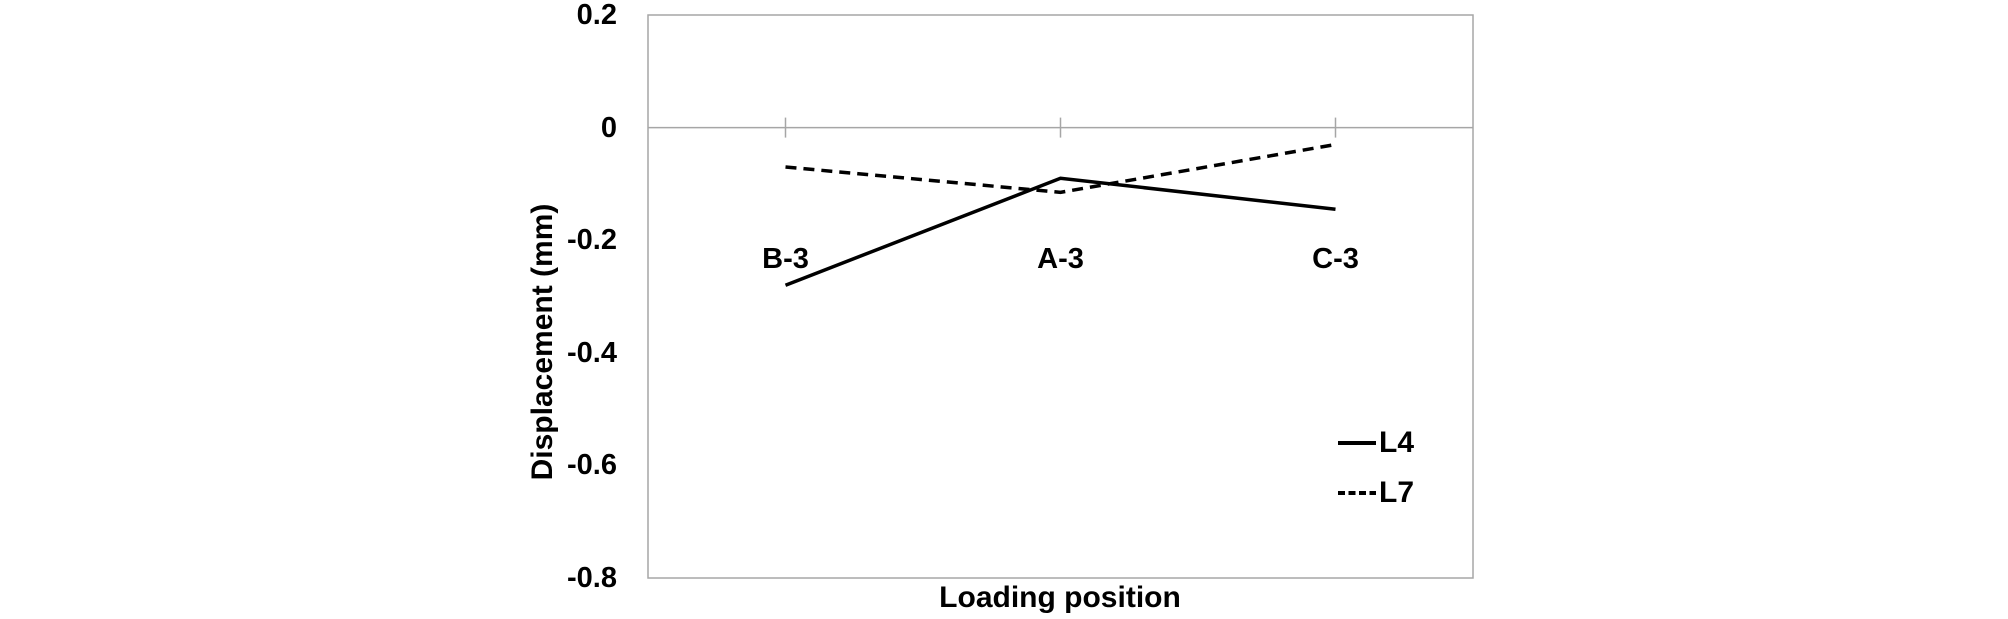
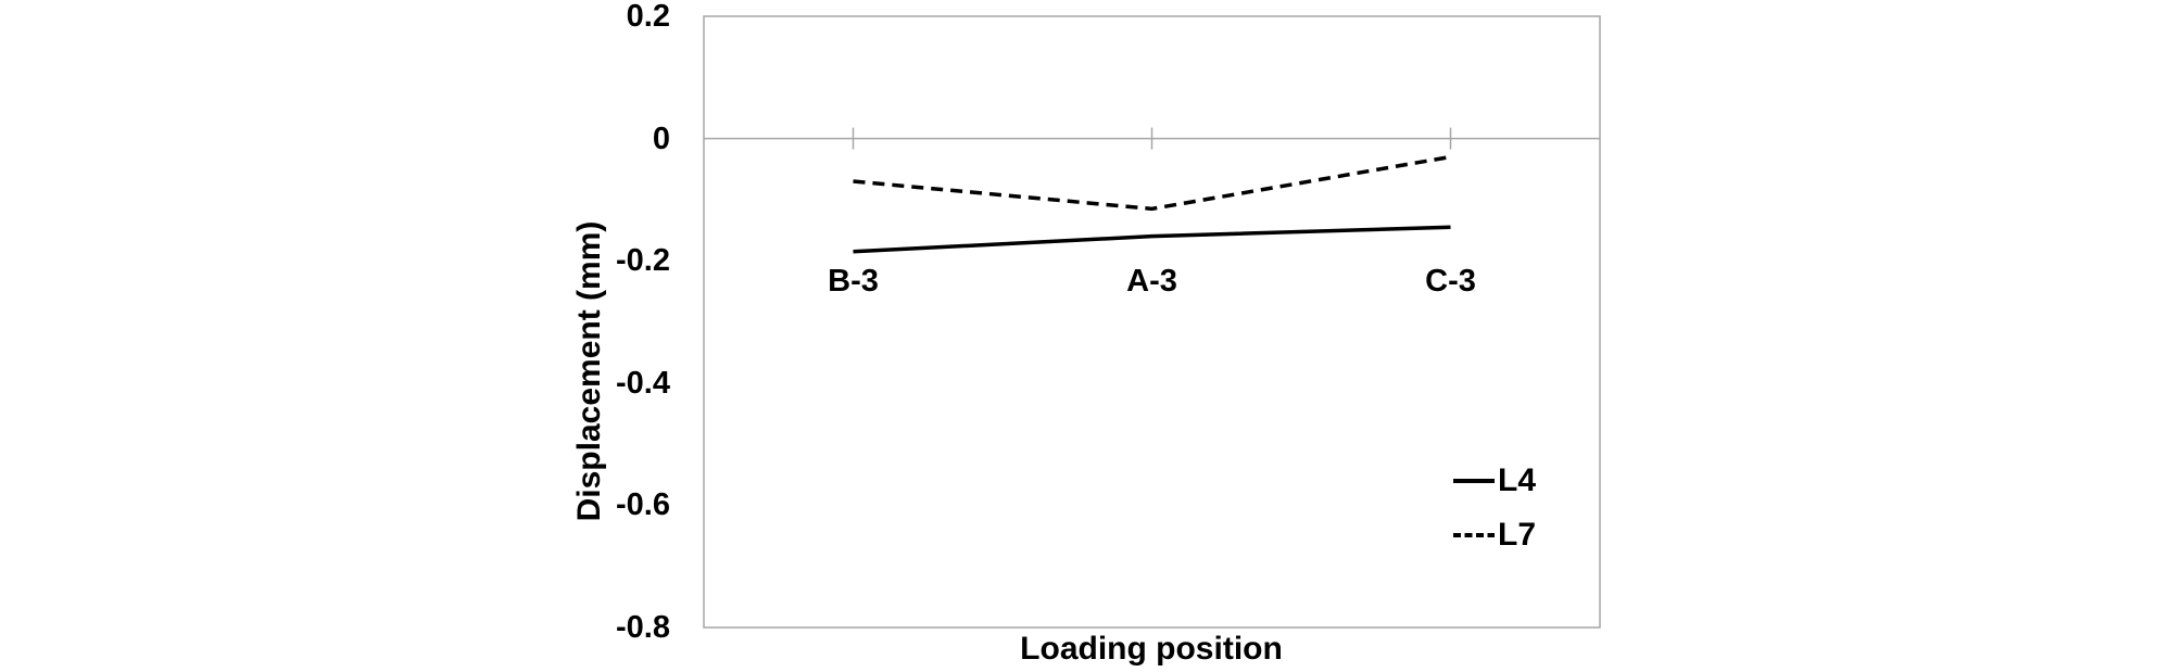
L4/B-3: -0.28 -> -0.18
L4/A-3: -0.09 -> -0.16
